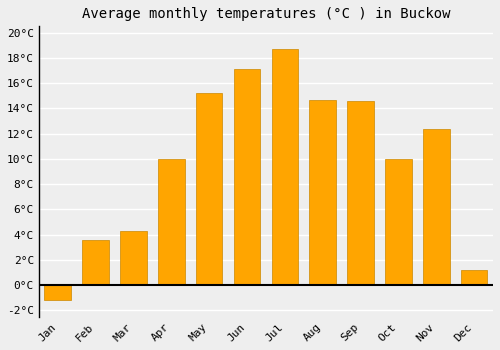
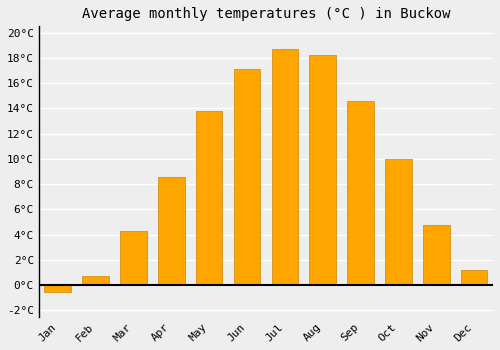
Jan: -1.2°C -> -0.5°C
Feb: 3.6°C -> 0.7°C
Apr: 10.0°C -> 8.6°C
May: 15.2°C -> 13.8°C
Aug: 14.7°C -> 18.2°C
Nov: 12.4°C -> 4.8°C
